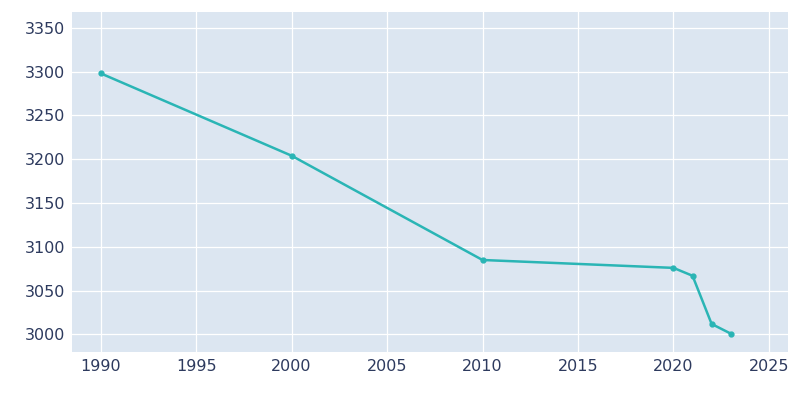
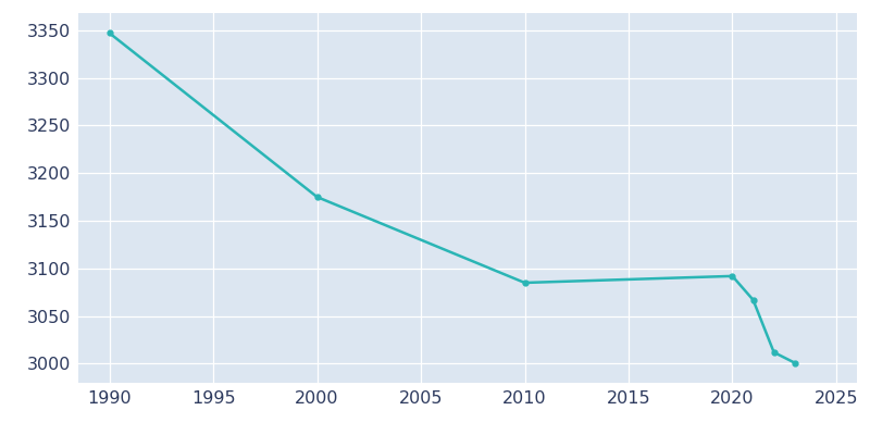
1990: 3298 -> 3347
2000: 3204 -> 3175
2020: 3076 -> 3092
